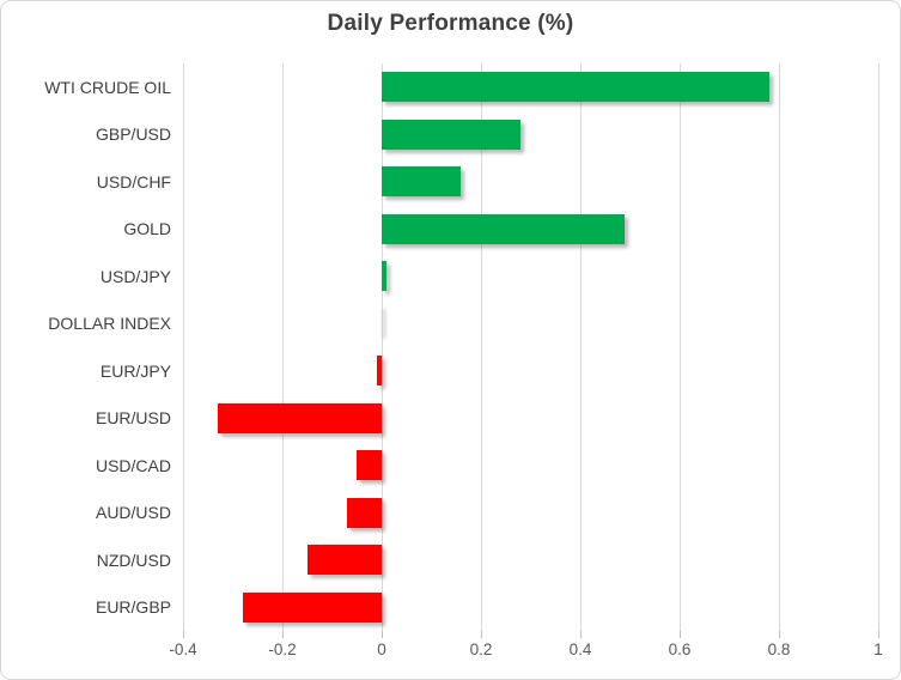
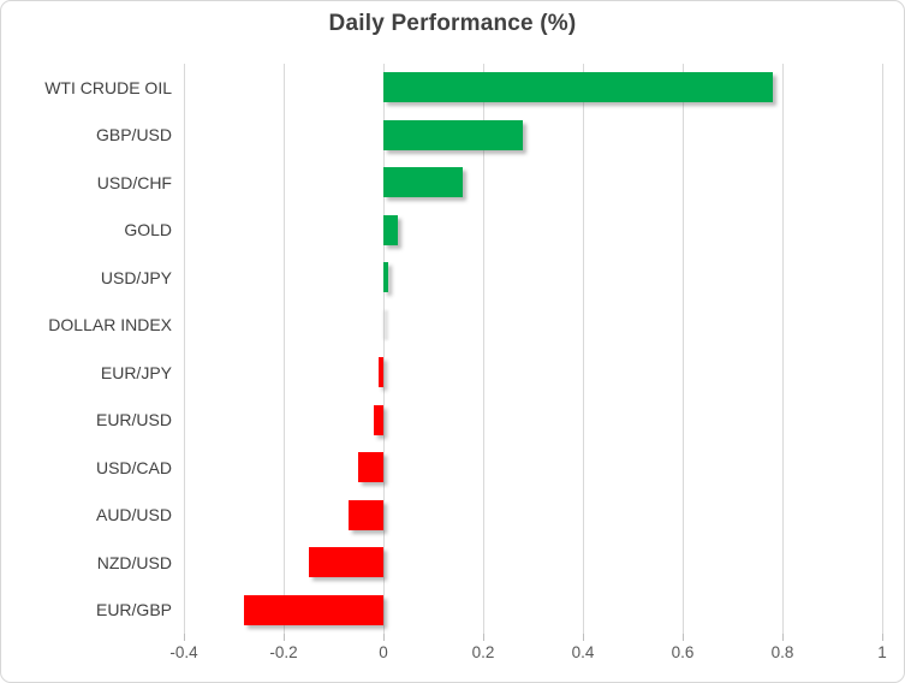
GOLD: 0.49 -> 0.03
EUR/USD: -0.33 -> -0.02
